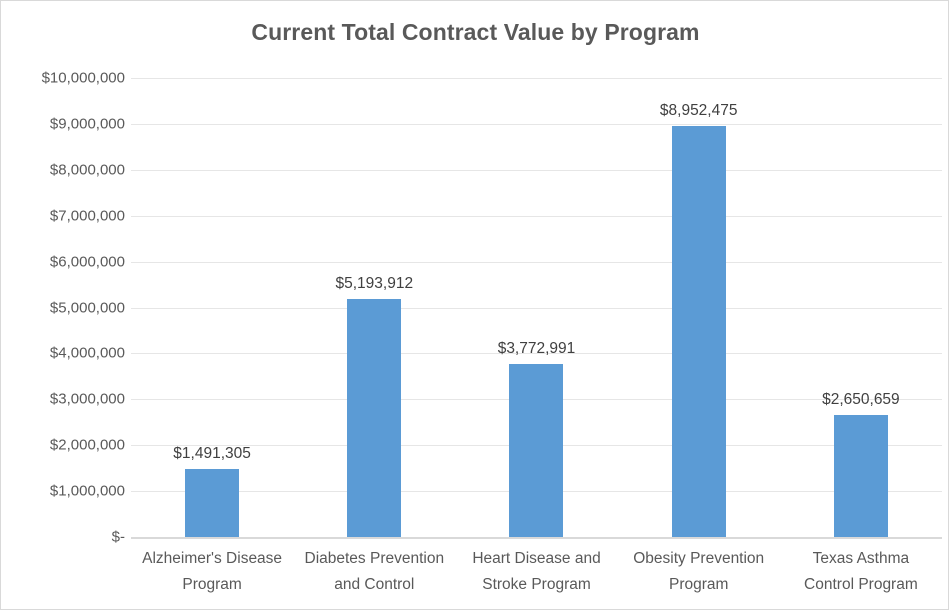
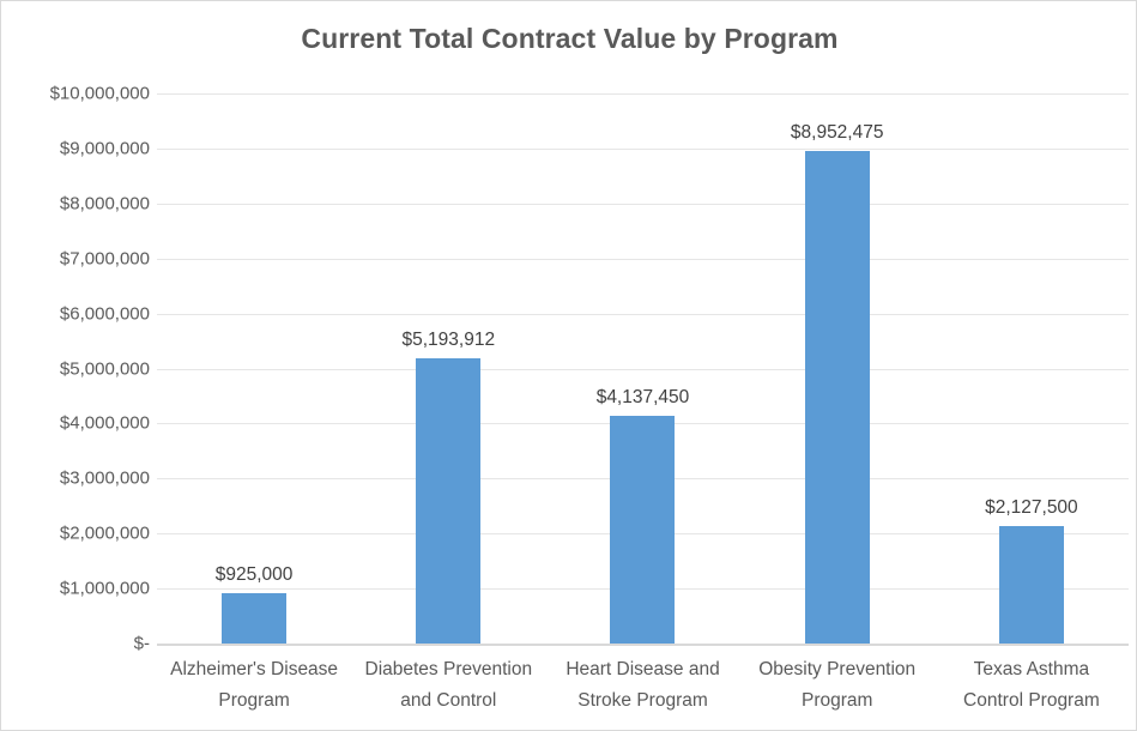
Alzheimer's Disease Program: $1,491,305 -> $925,000
Heart Disease and Stroke Program: $3,772,991 -> $4,137,450
Texas Asthma Control Program: $2,650,659 -> $2,127,500
